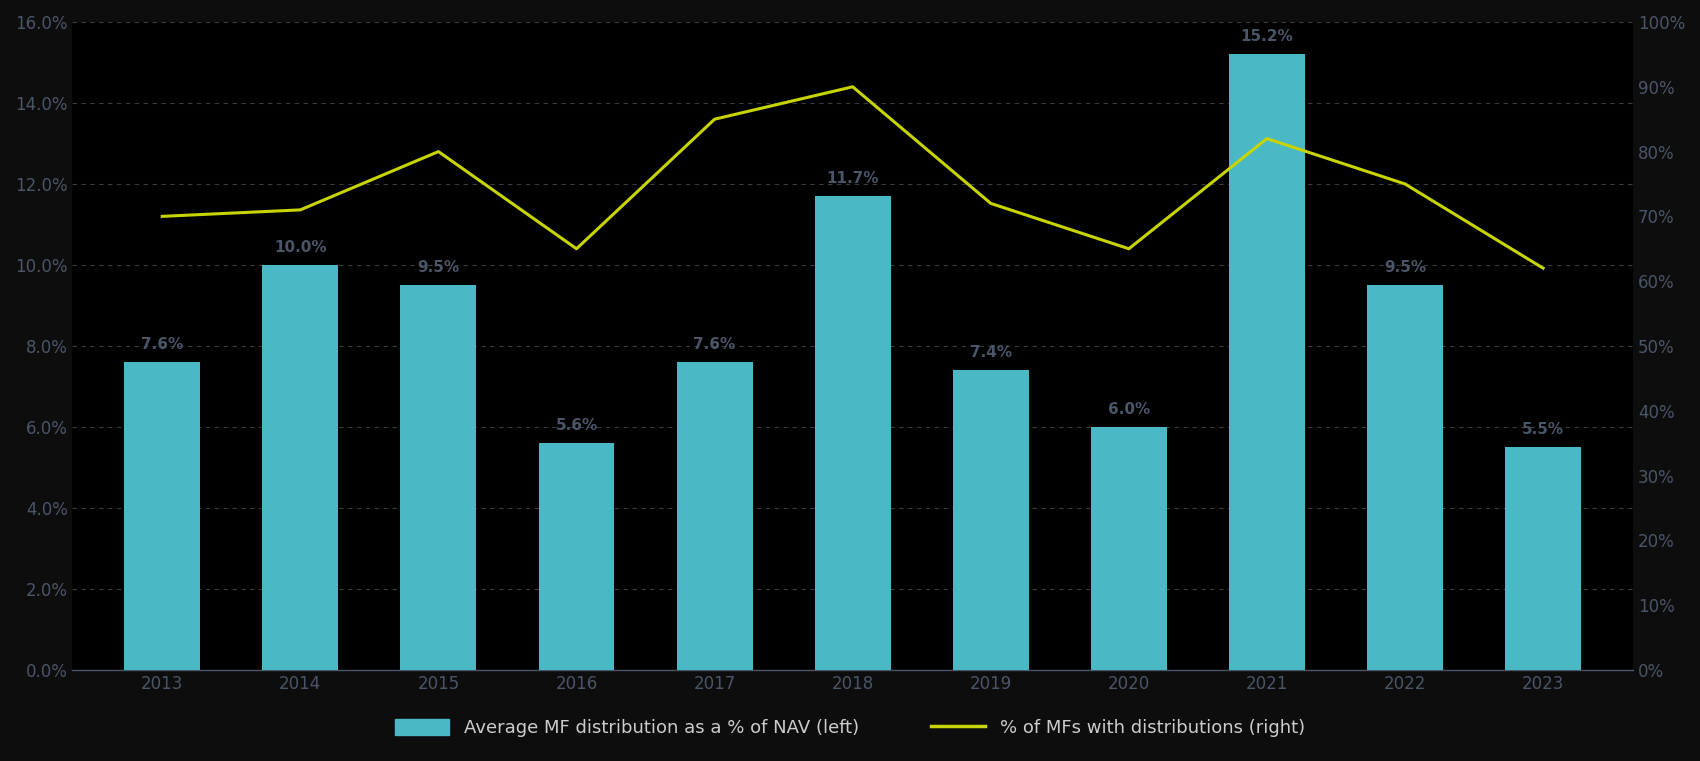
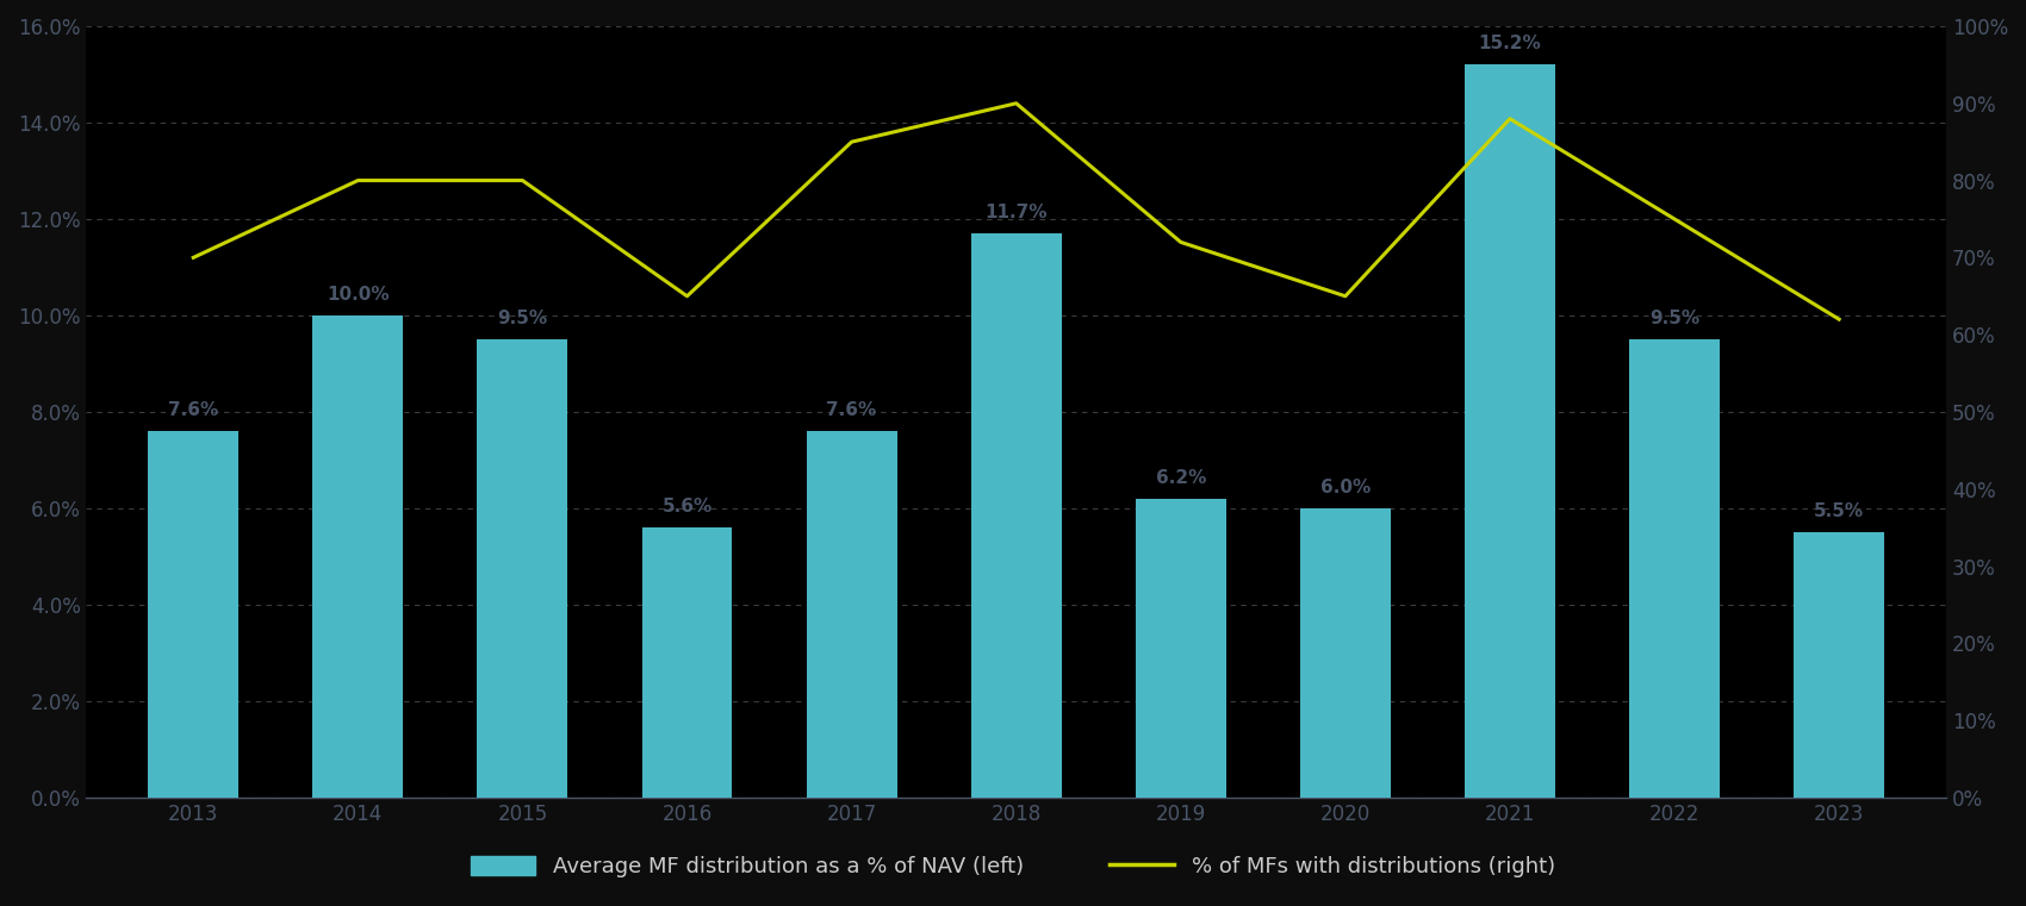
% of MFs with distributions (right)/2014: 71% -> 80%
Average MF distribution as a % of NAV (left)/2019: 7.4% -> 6.2%
% of MFs with distributions (right)/2021: 82% -> 88%
